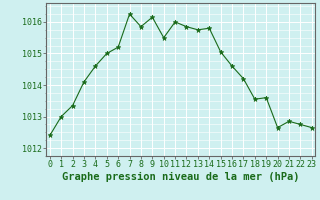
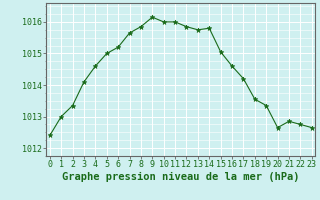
7: 1016.25 -> 1015.65
10: 1015.50 -> 1016.00
19: 1013.60 -> 1013.35
